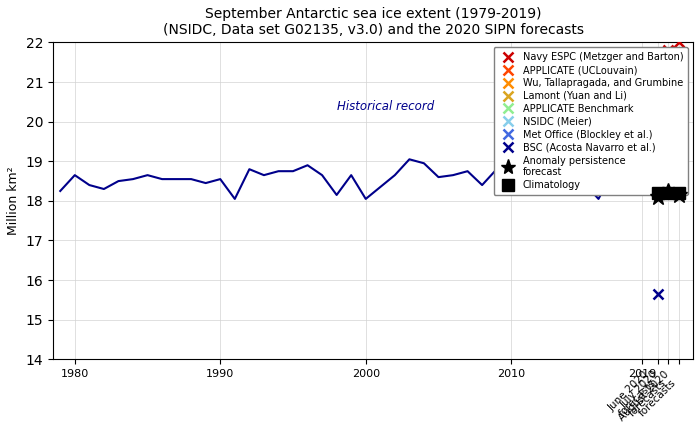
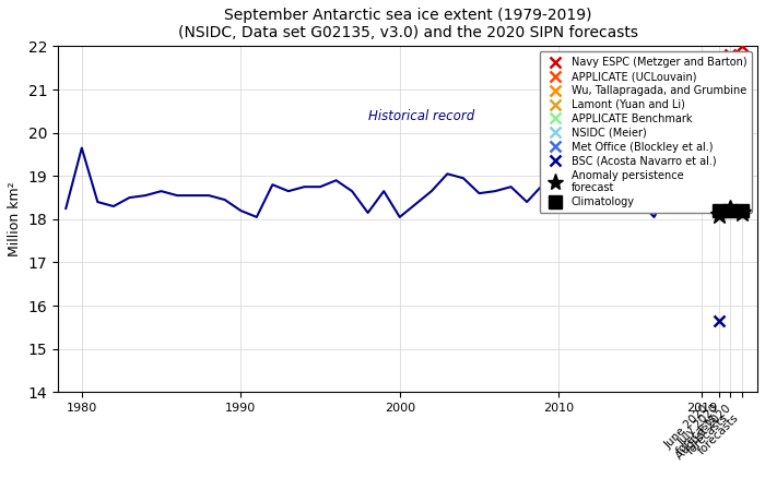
1980: 18.65 -> 19.65
1990: 18.55 -> 18.20
